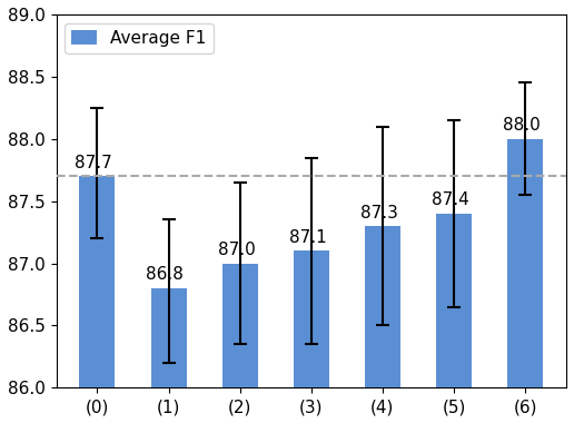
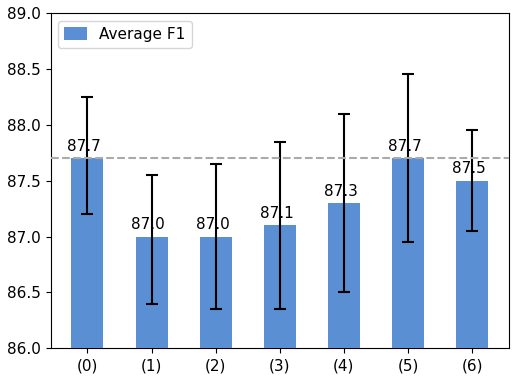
(1): 86.8 -> 87.0
(5): 87.4 -> 87.7
(6): 88.0 -> 87.5
